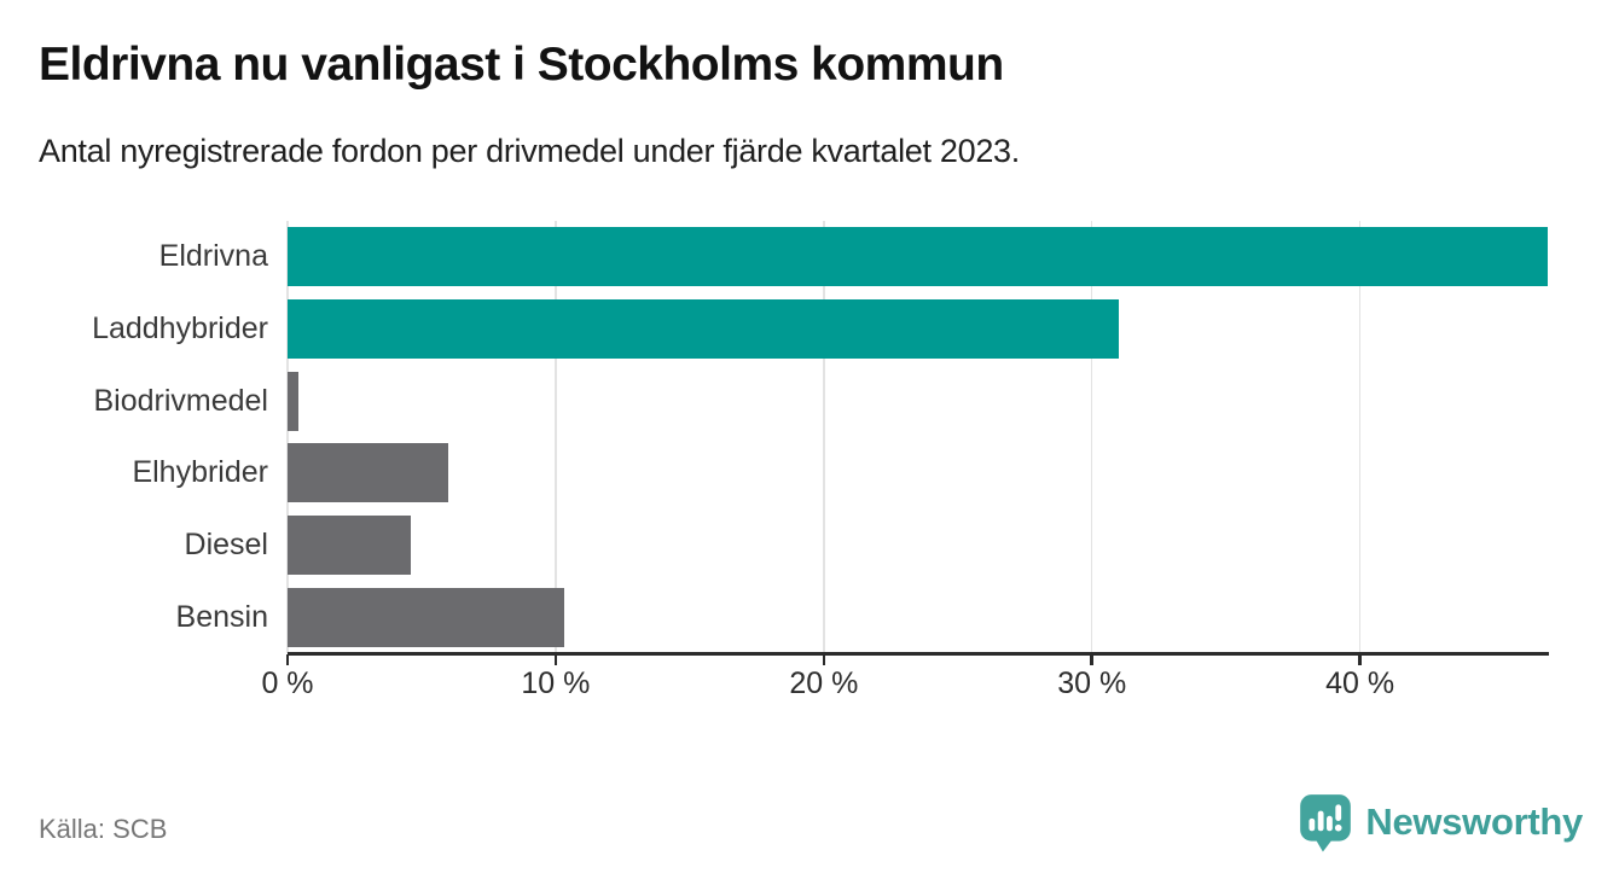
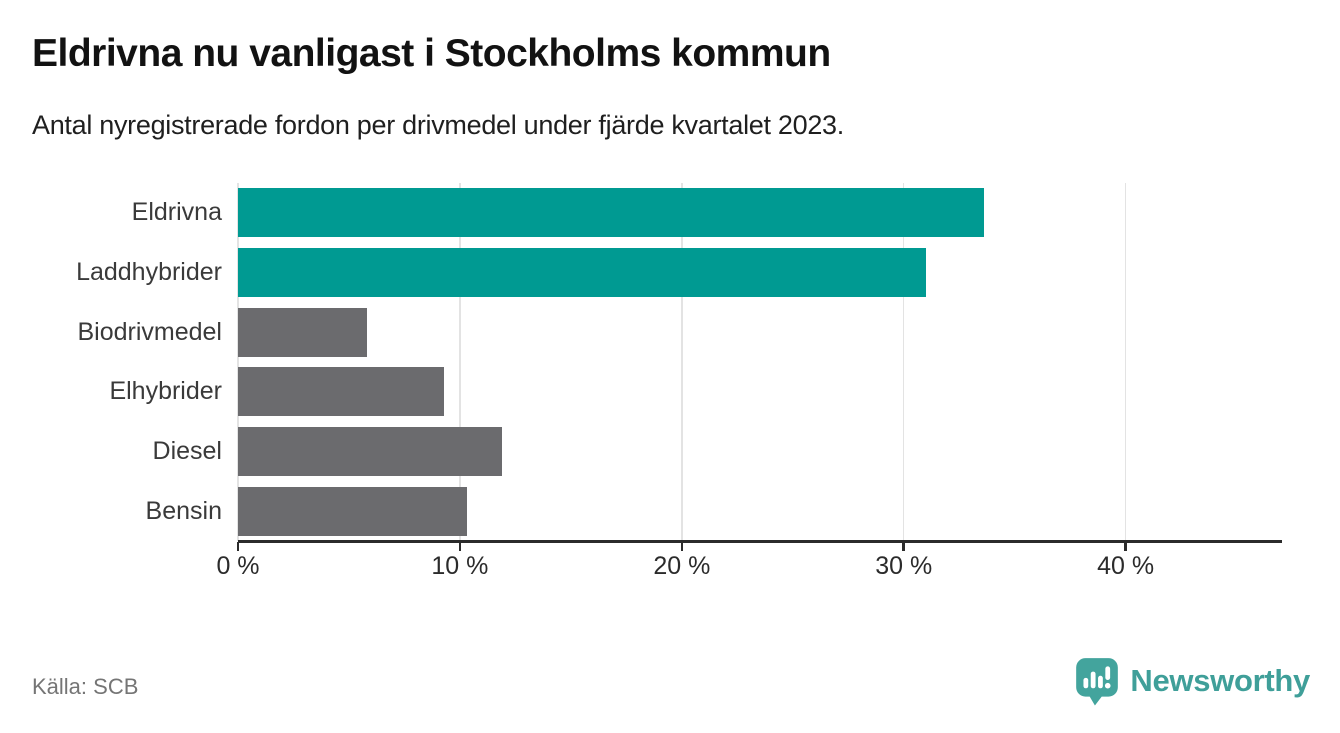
Eldrivna: 47.0% -> 33.6%
Biodrivmedel: 0.4% -> 5.8%
Elhybrider: 6.0% -> 9.3%
Diesel: 4.6% -> 11.9%
